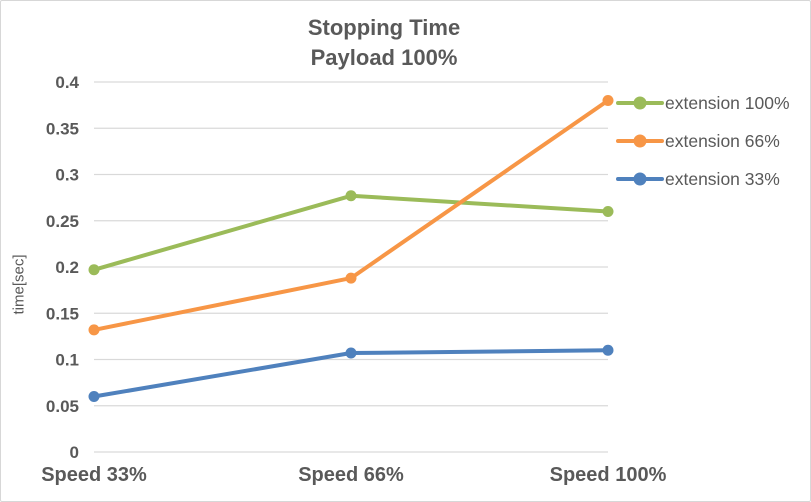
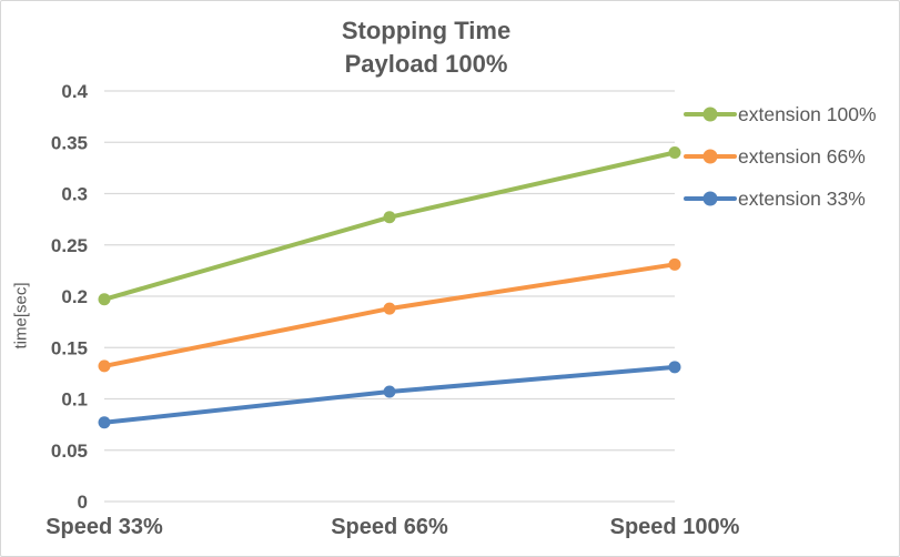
extension 33%/Speed 33%: 0.06 -> 0.08
extension 100%/Speed 100%: 0.26 -> 0.34
extension 66%/Speed 100%: 0.38 -> 0.23
extension 33%/Speed 100%: 0.11 -> 0.13
